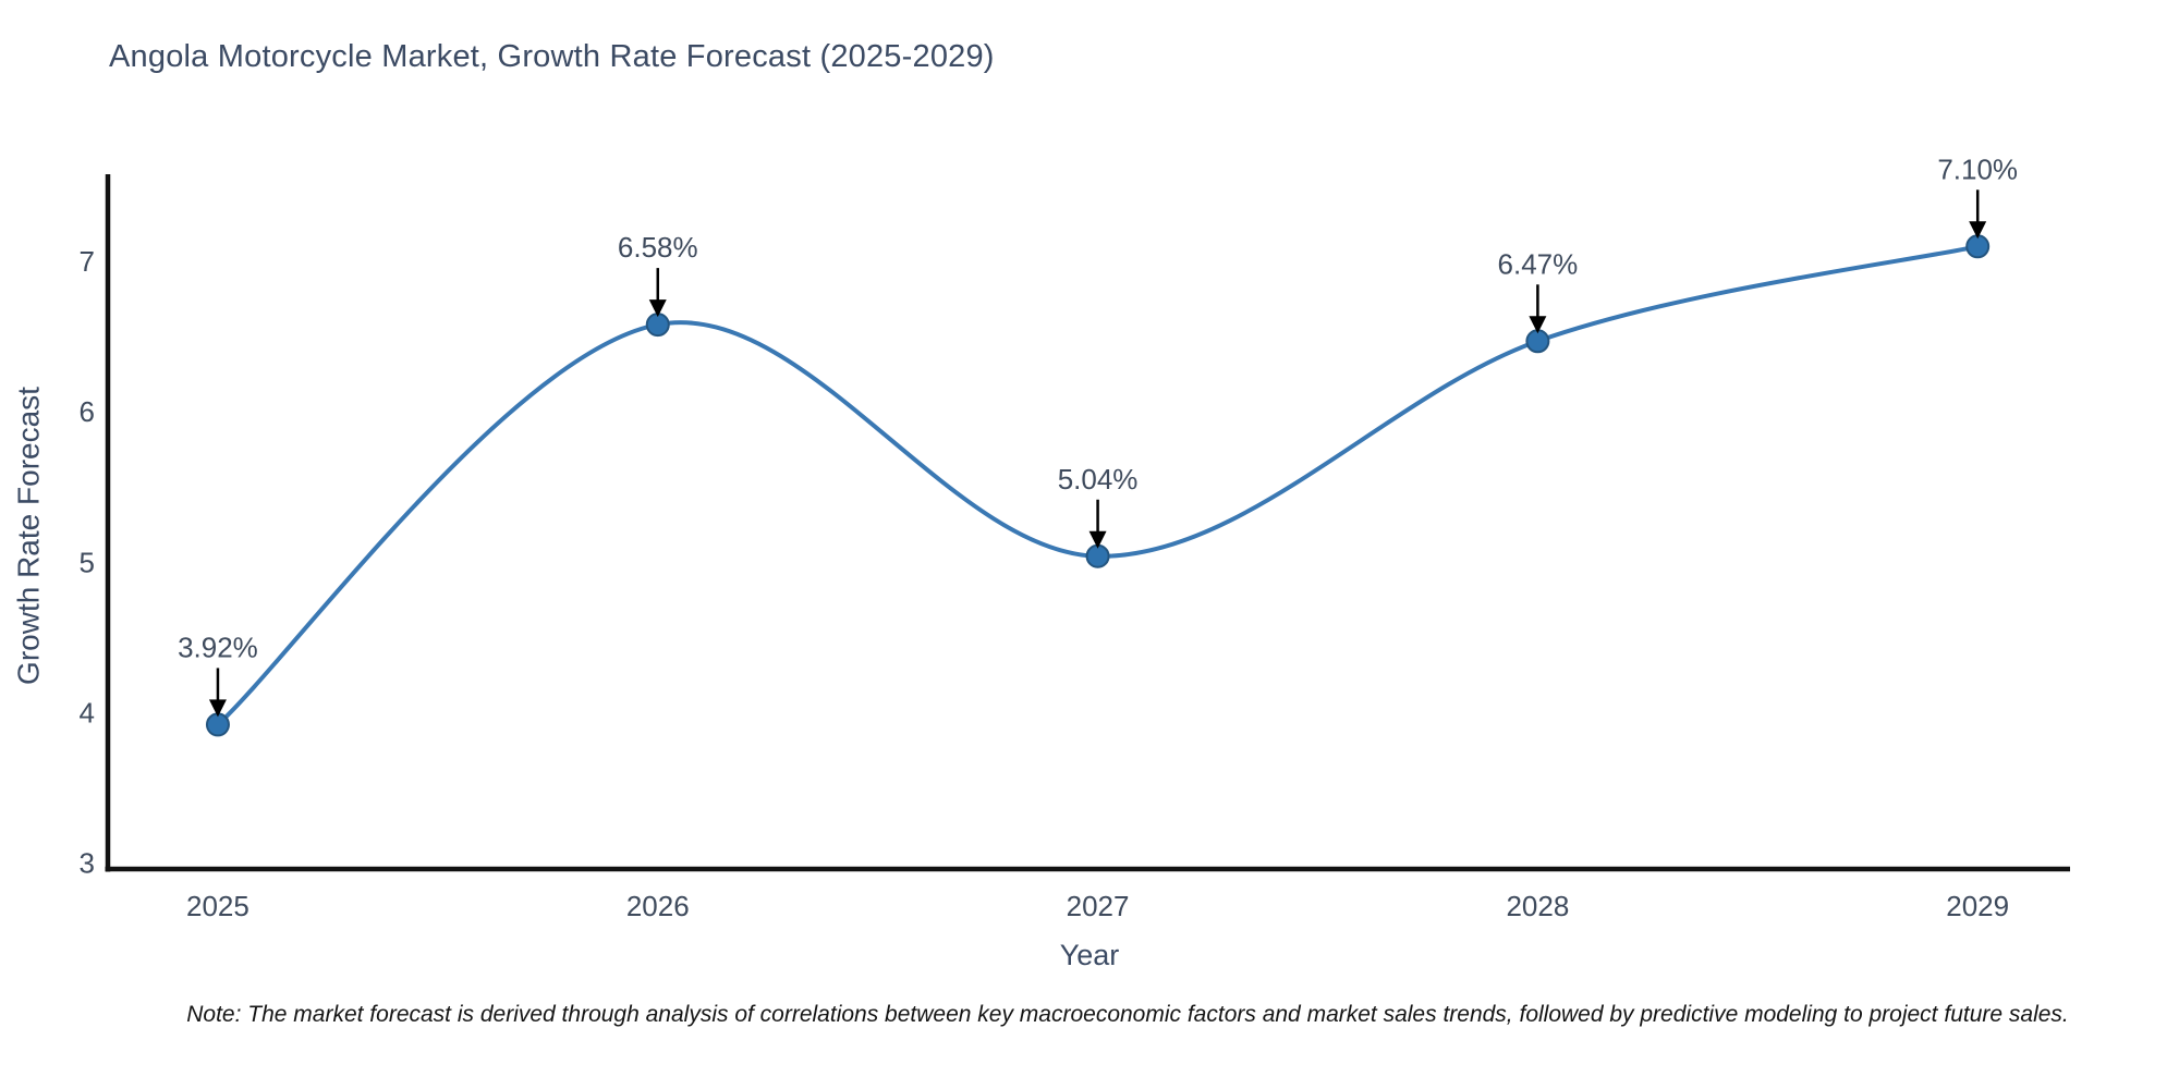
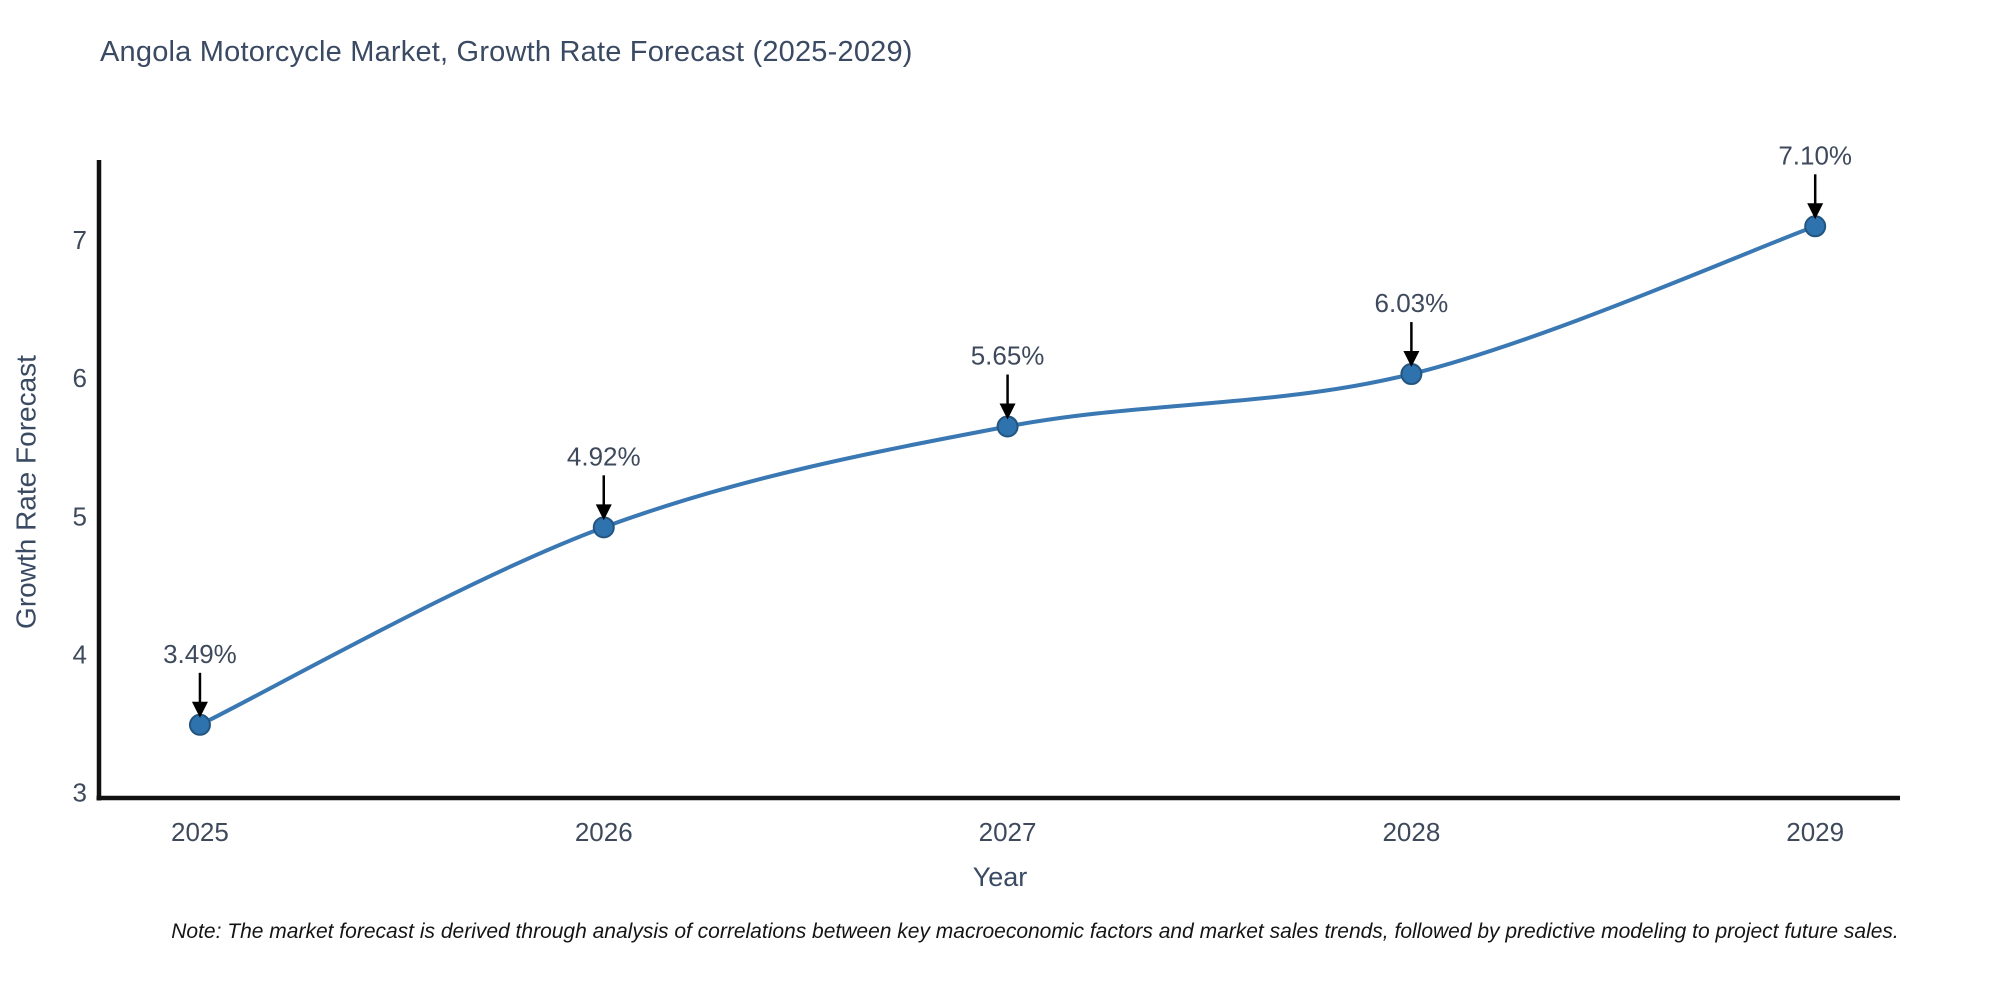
2025: 3.92% -> 3.49%
2026: 6.58% -> 4.92%
2027: 5.04% -> 5.65%
2028: 6.47% -> 6.03%
